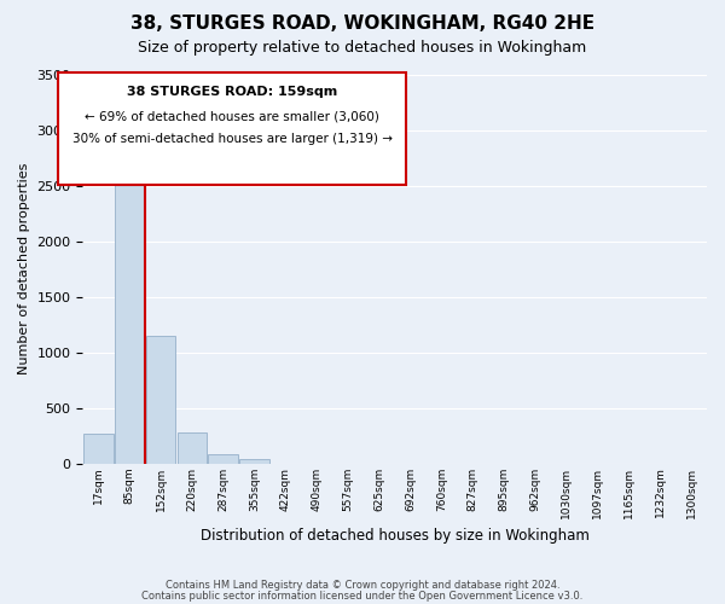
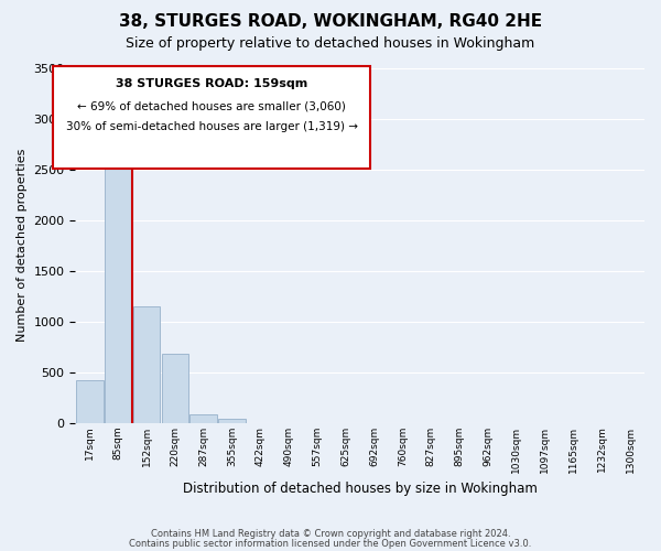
17sqm: 270 -> 420
220sqm: 280 -> 680
